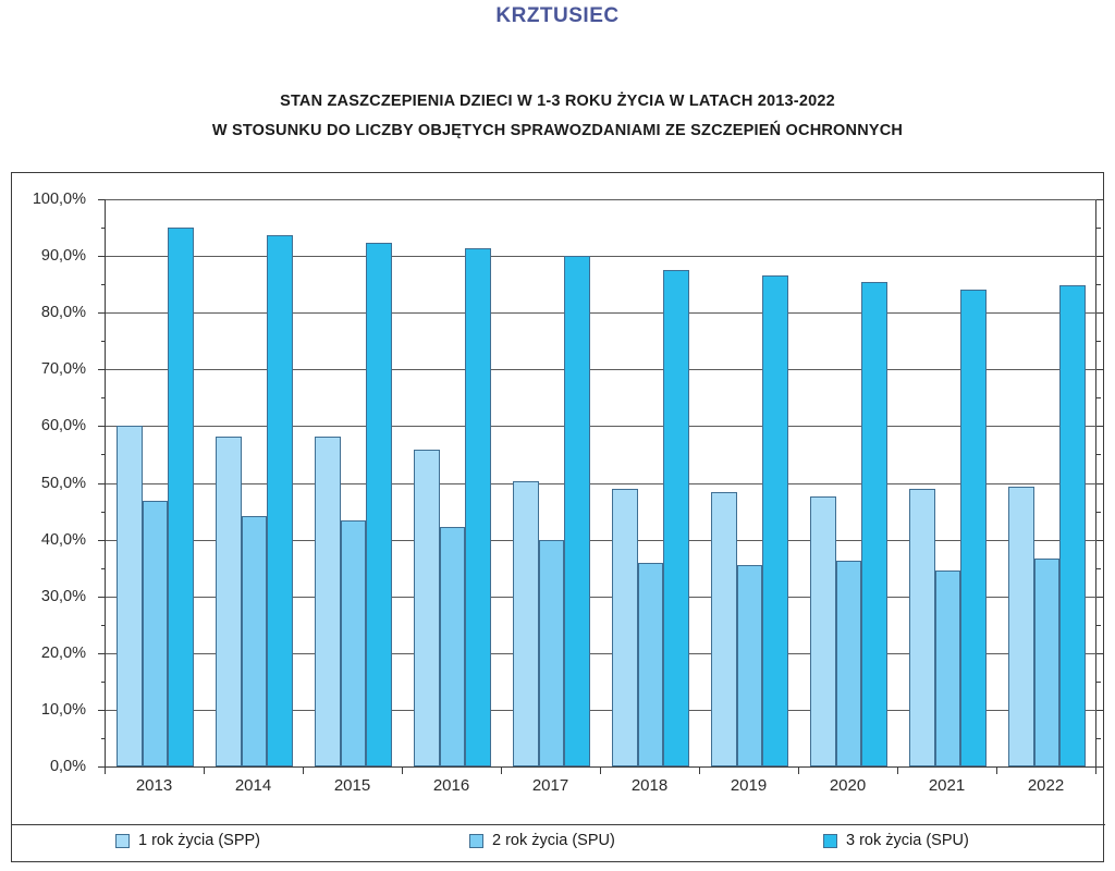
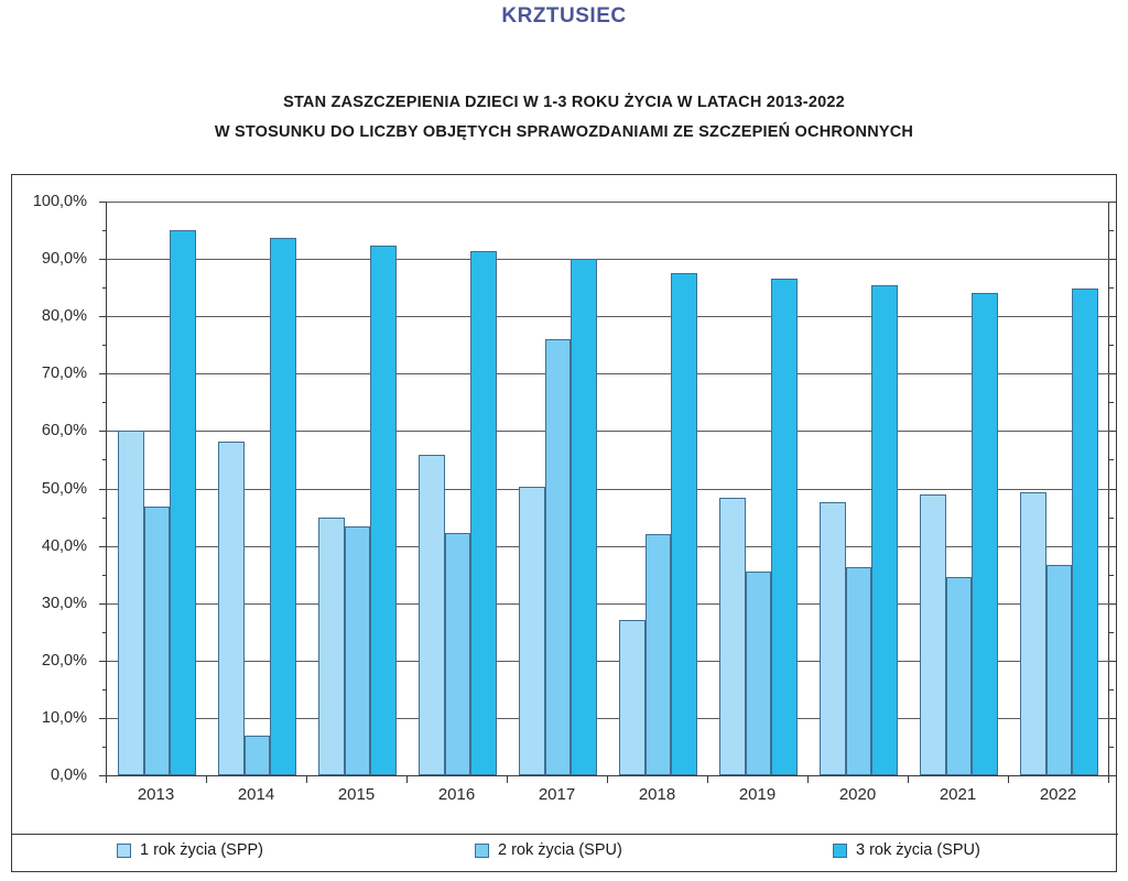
2 rok życia (SPU)/2014: 44% -> 7%
1 rok życia (SPP)/2015: 58% -> 45%
2 rok życia (SPU)/2017: 40% -> 76%
1 rok życia (SPP)/2018: 49% -> 27%
2 rok życia (SPU)/2018: 36% -> 42%
